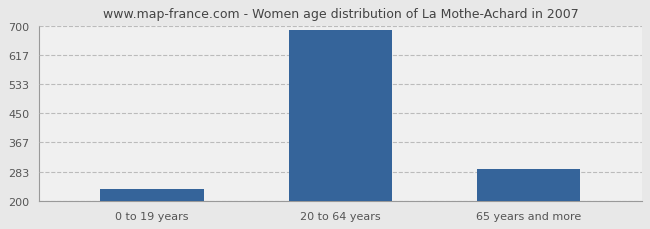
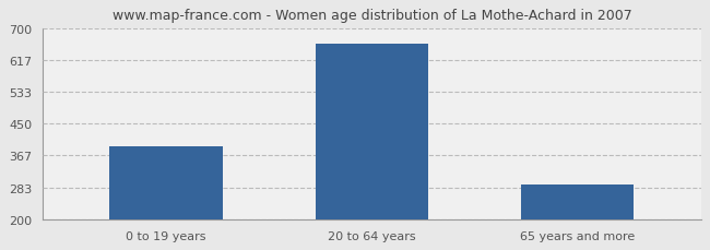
0 to 19 years: 235 -> 390
20 to 64 years: 688 -> 660
